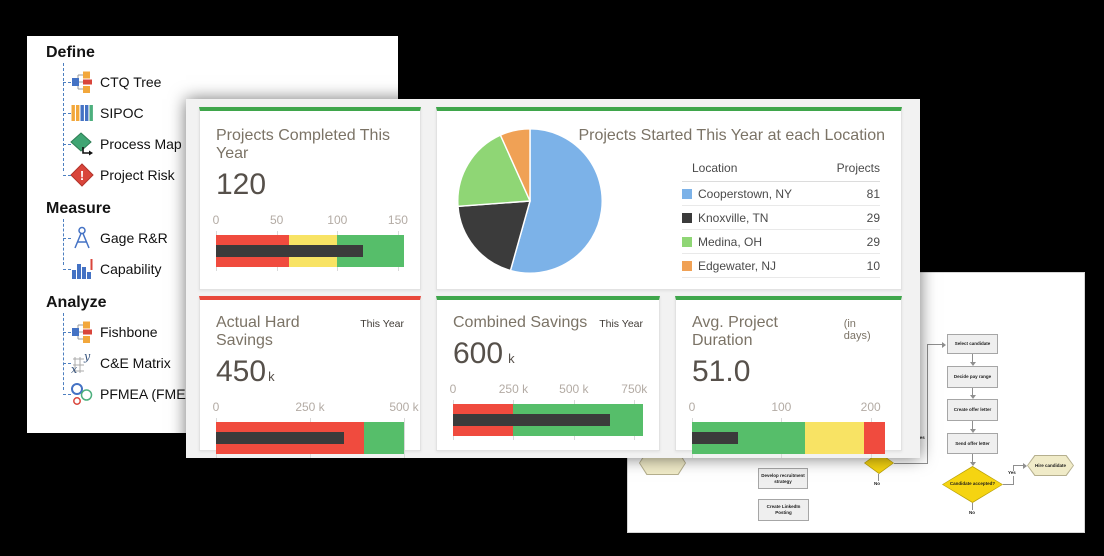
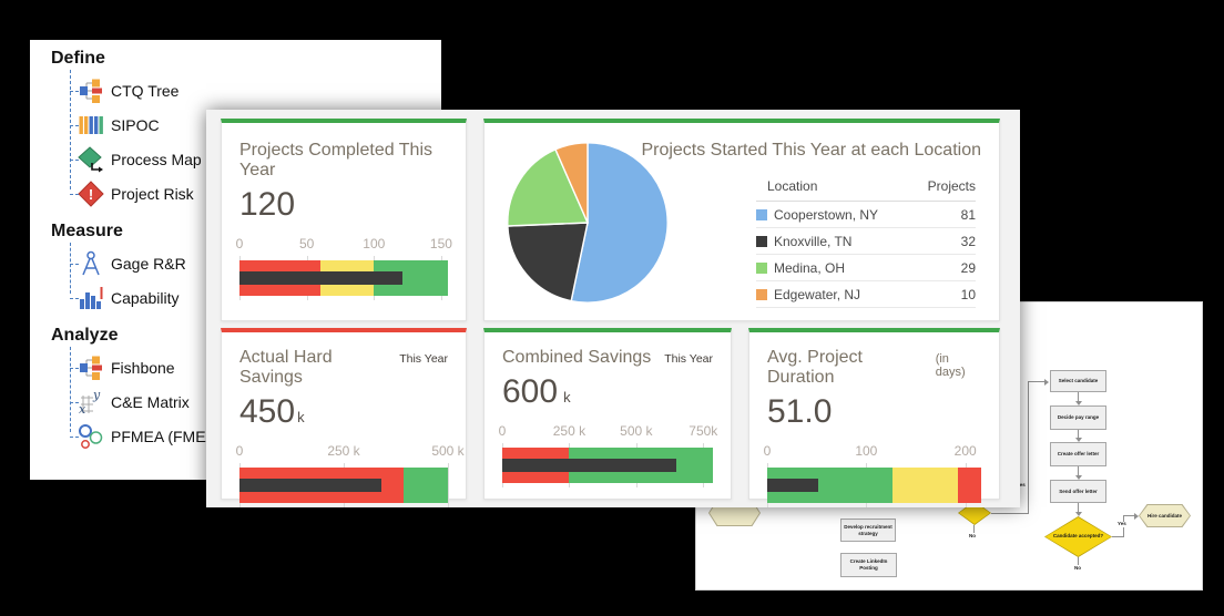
Projects Started This Year at each Location/Knoxville, TN: 29 -> 32
